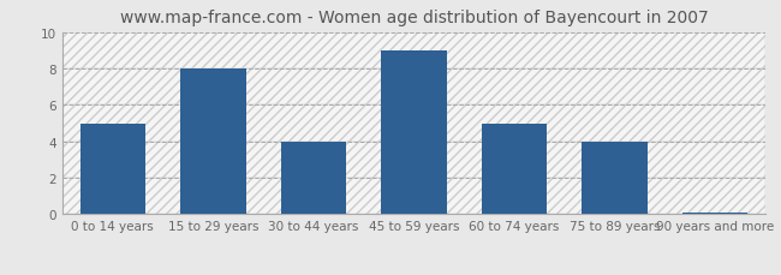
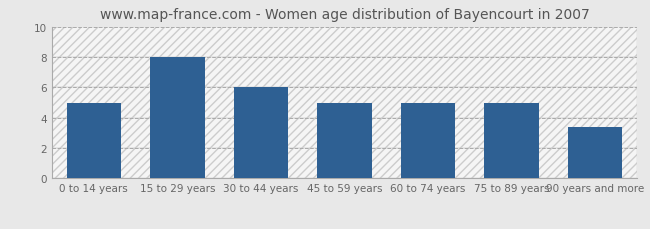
30 to 44 years: 4.0 -> 6.0
45 to 59 years: 9.0 -> 5.0
75 to 89 years: 4.0 -> 5.0
90 years and more: 0.1 -> 3.4
